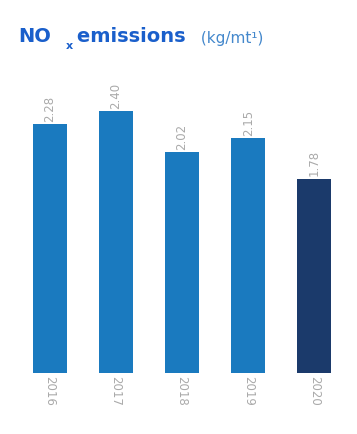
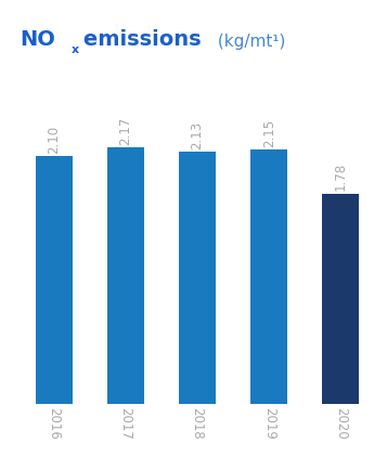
2016: 2.28 -> 2.10
2017: 2.40 -> 2.17
2018: 2.02 -> 2.13
